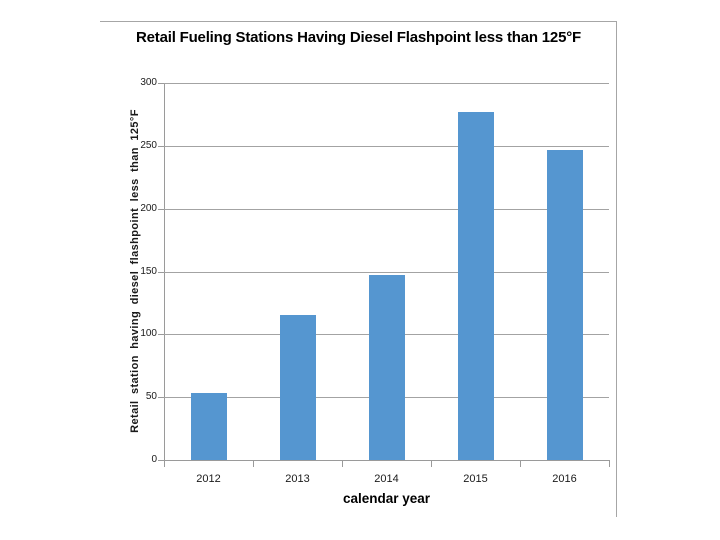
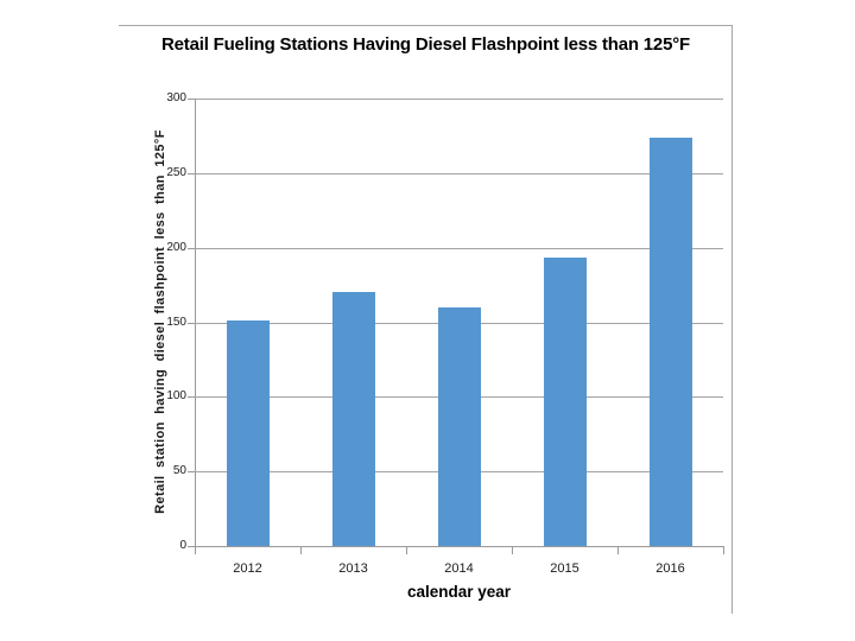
2012: 53 -> 151
2013: 115 -> 170
2014: 147 -> 160
2015: 277 -> 193
2016: 247 -> 274
